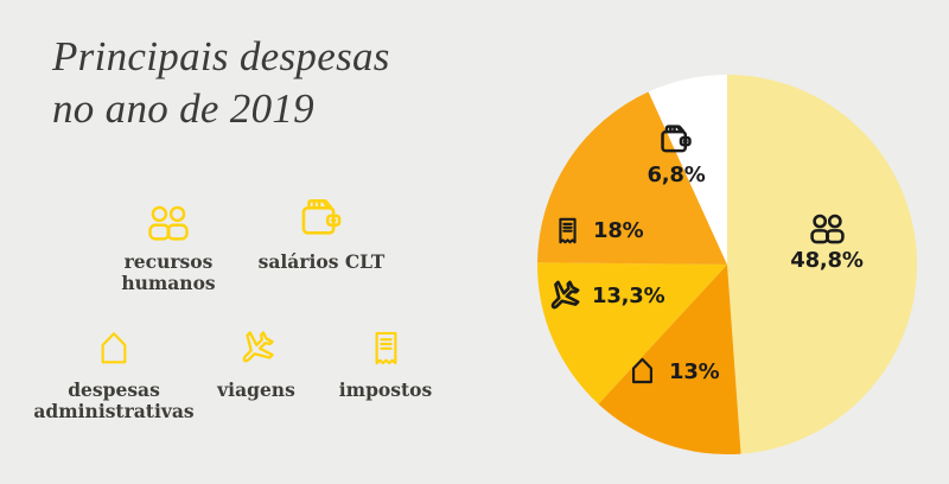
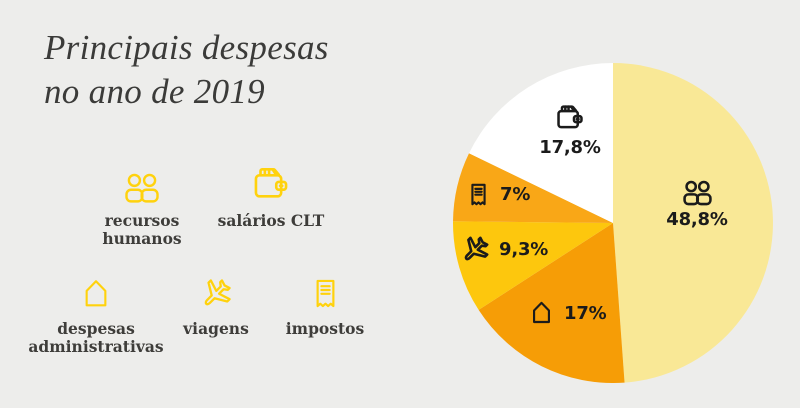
despesas administrativas: 13% -> 17%
viagens: 13,3% -> 9,3%
impostos: 18% -> 7%
salários CLT: 6,8% -> 17,8%
